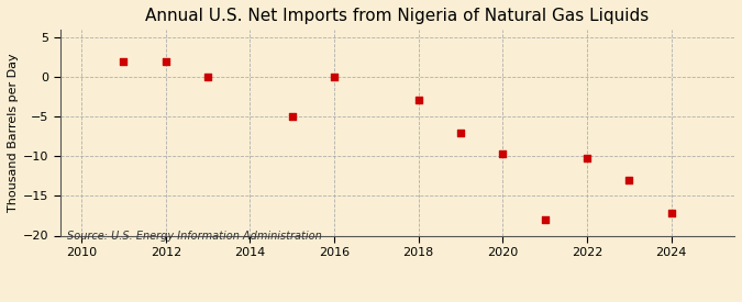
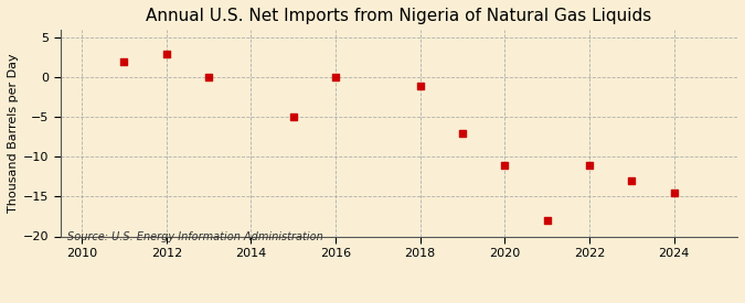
2012: 2.0 -> 3.0
2018: -2.8 -> -1.0
2020: -9.6 -> -11.0
2022: -10.2 -> -11.0
2024: -17.2 -> -14.5
